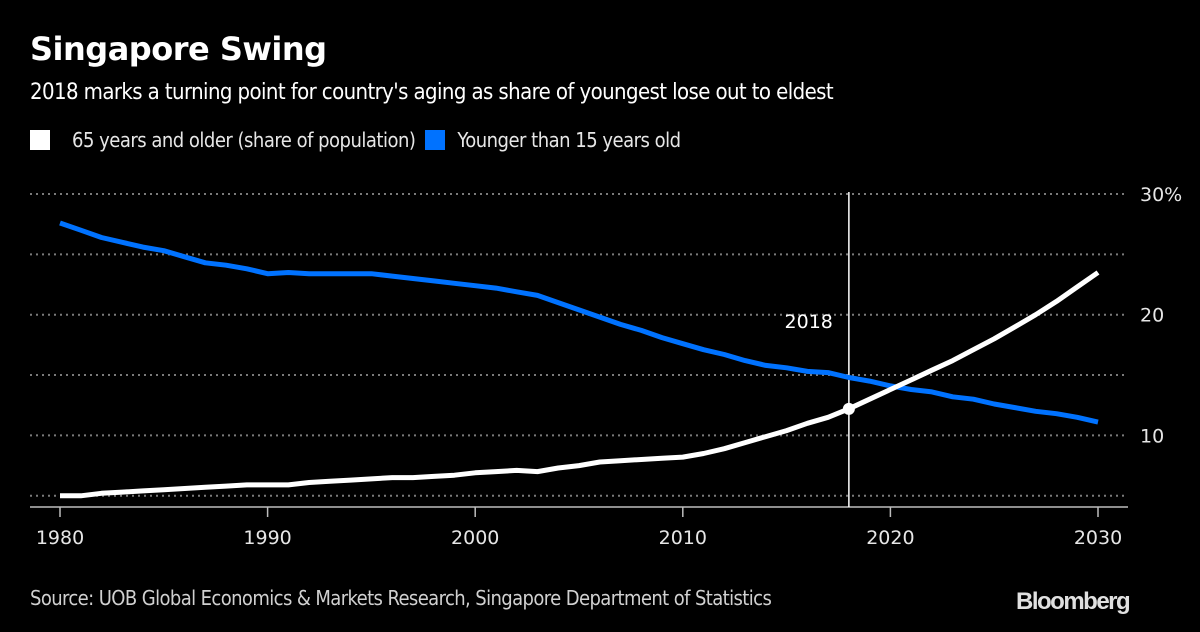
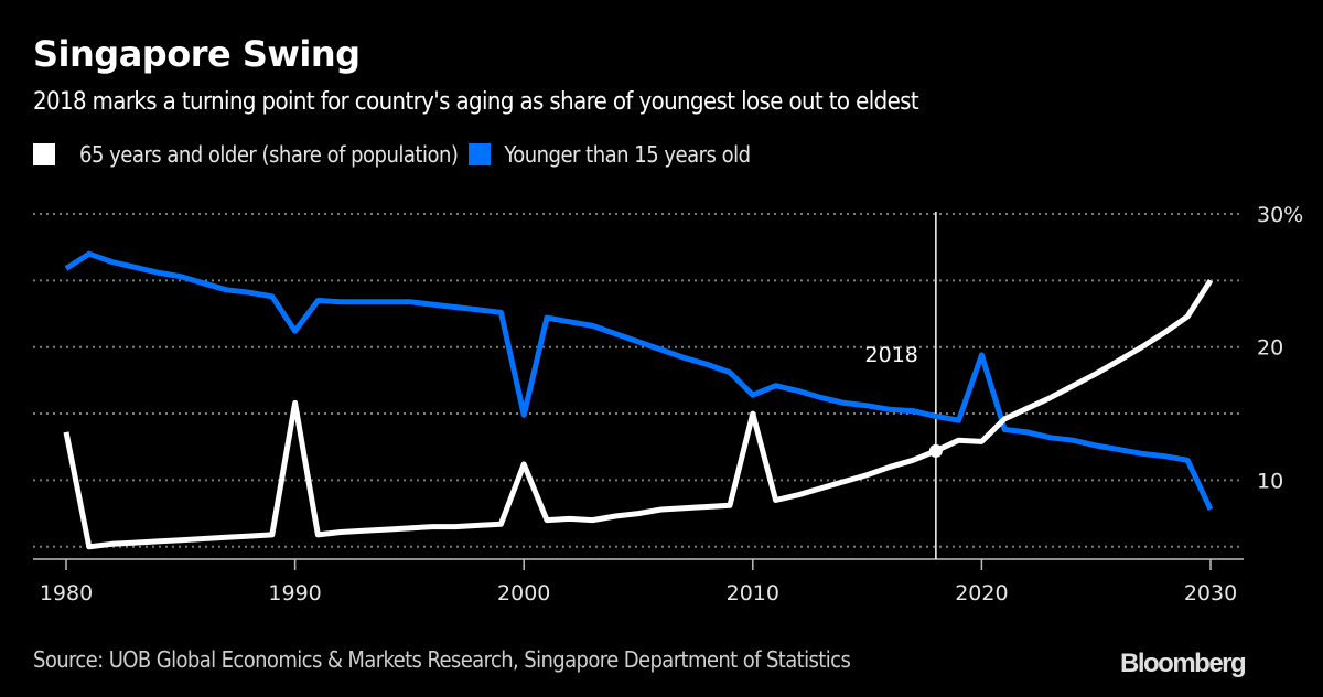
65 years and older (share of population)/1980: 5.0% -> 13.6%
Younger than 15 years old/1980: 27.6% -> 25.9%
65 years and older (share of population)/1990: 5.9% -> 15.8%
Younger than 15 years old/1990: 23.4% -> 21.2%
65 years and older (share of population)/2000: 6.9% -> 11.2%
Younger than 15 years old/2000: 22.4% -> 14.9%
65 years and older (share of population)/2010: 8.2% -> 15.0%
Younger than 15 years old/2010: 17.6% -> 16.4%
65 years and older (share of population)/2020: 13.8% -> 12.9%
Younger than 15 years old/2020: 14.1% -> 19.4%
65 years and older (share of population)/2030: 23.5% -> 25.0%
Younger than 15 years old/2030: 11.1% -> 7.8%
